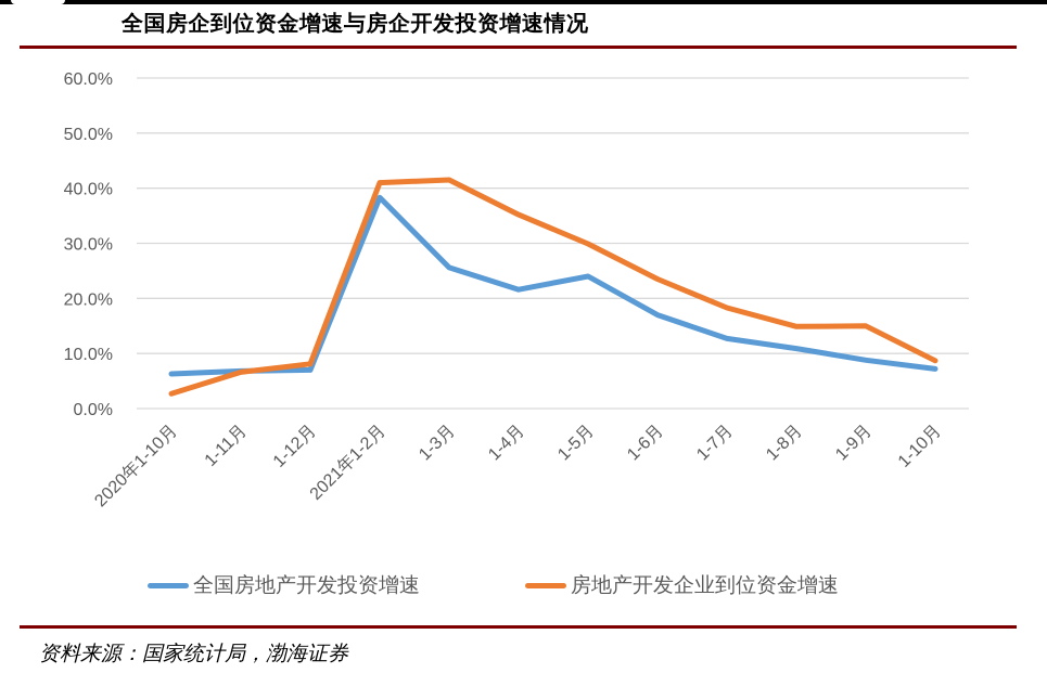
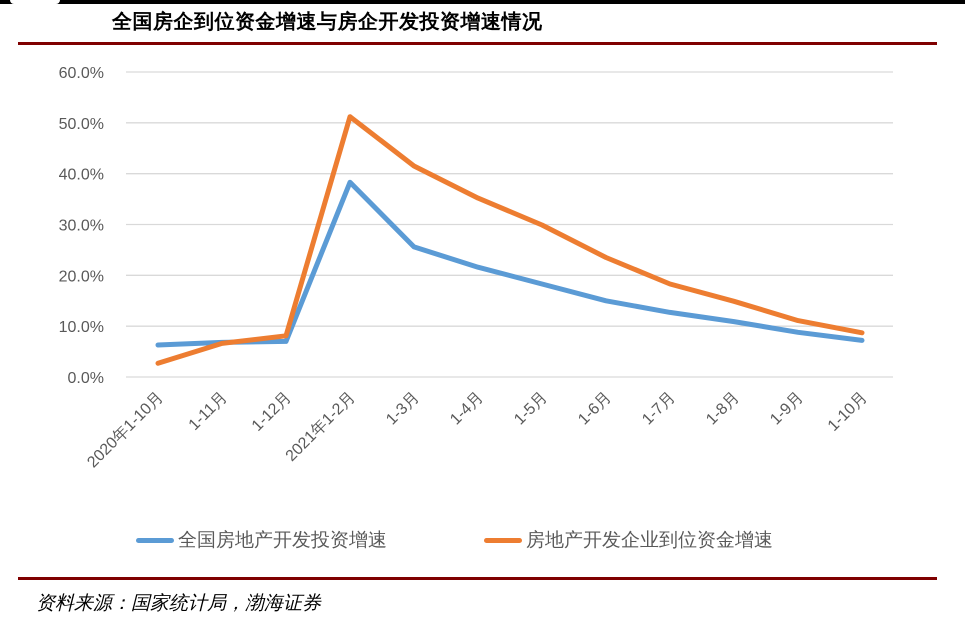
房地产开发企业到位资金增速/2021年1-2月: 41% -> 51%
全国房地产开发投资增速/1-5月: 24% -> 18%
全国房地产开发投资增速/1-6月: 17% -> 15%
房地产开发企业到位资金增速/1-9月: 15% -> 11%
